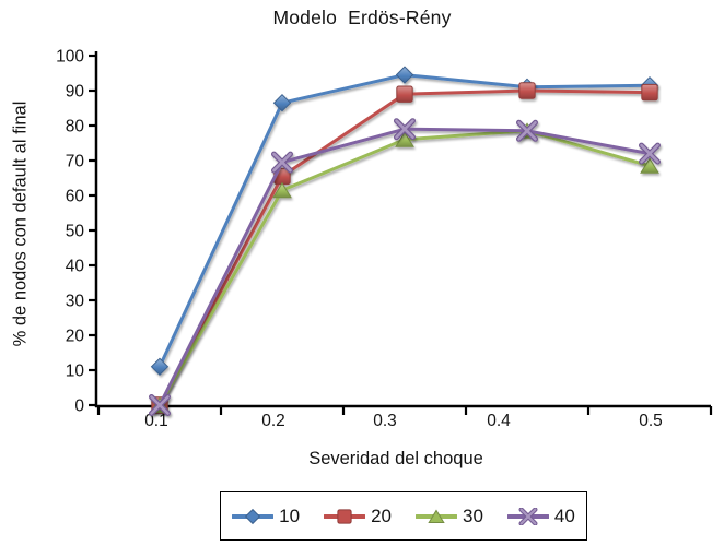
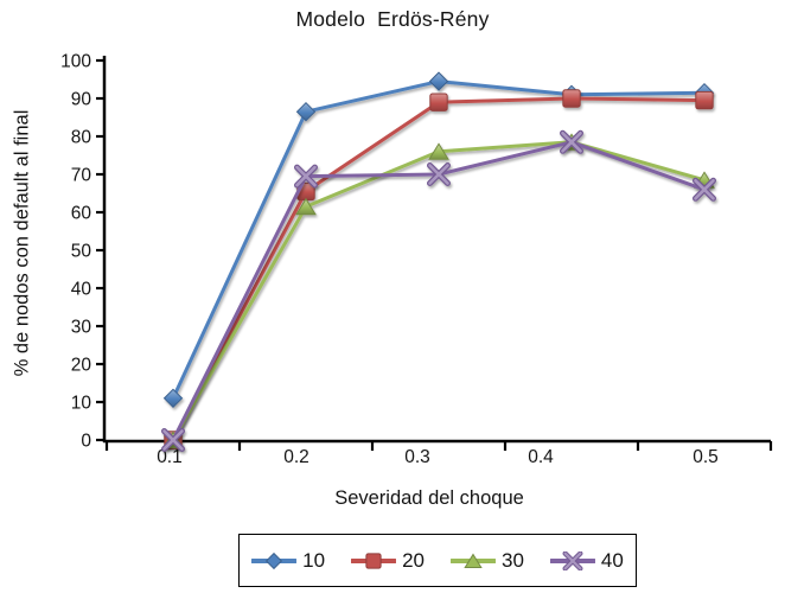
40/0.3: 79 -> 70
40/0.5: 72 -> 66
